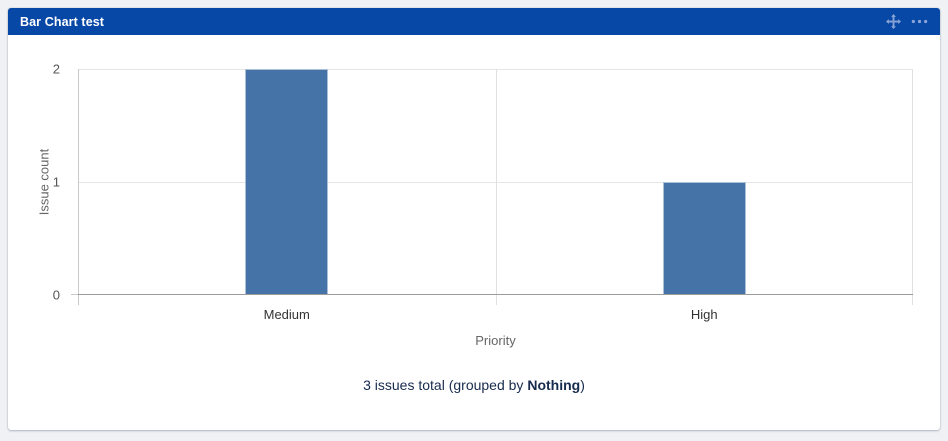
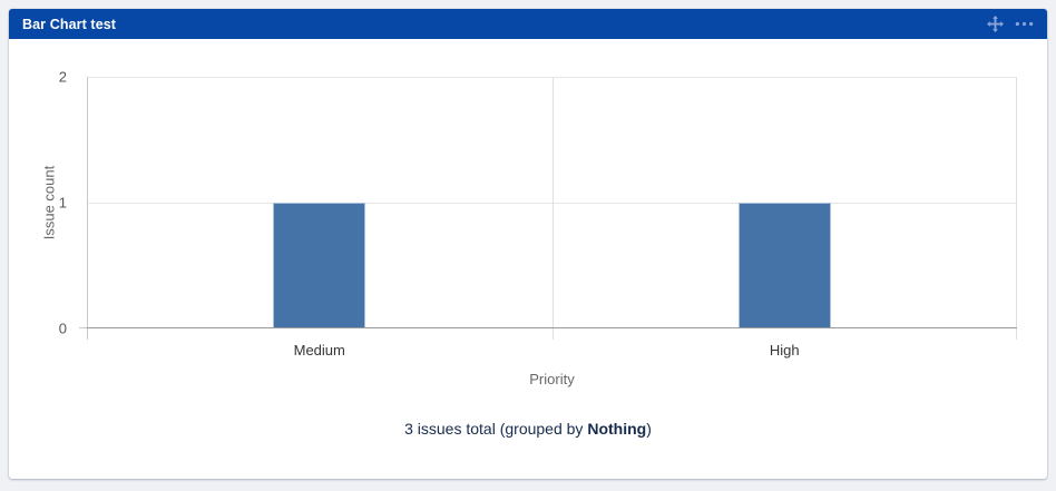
Medium: 2 -> 1
